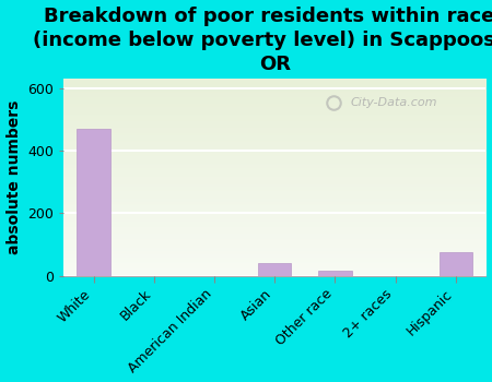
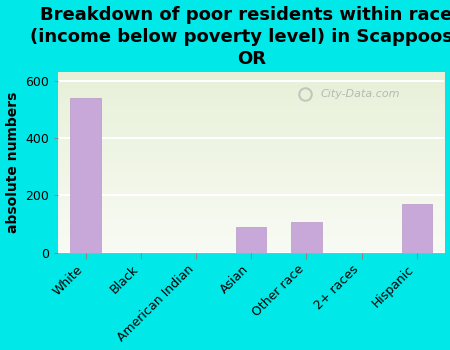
White: 470 -> 540
Asian: 40 -> 90
Other race: 15 -> 105
Hispanic: 75 -> 170
